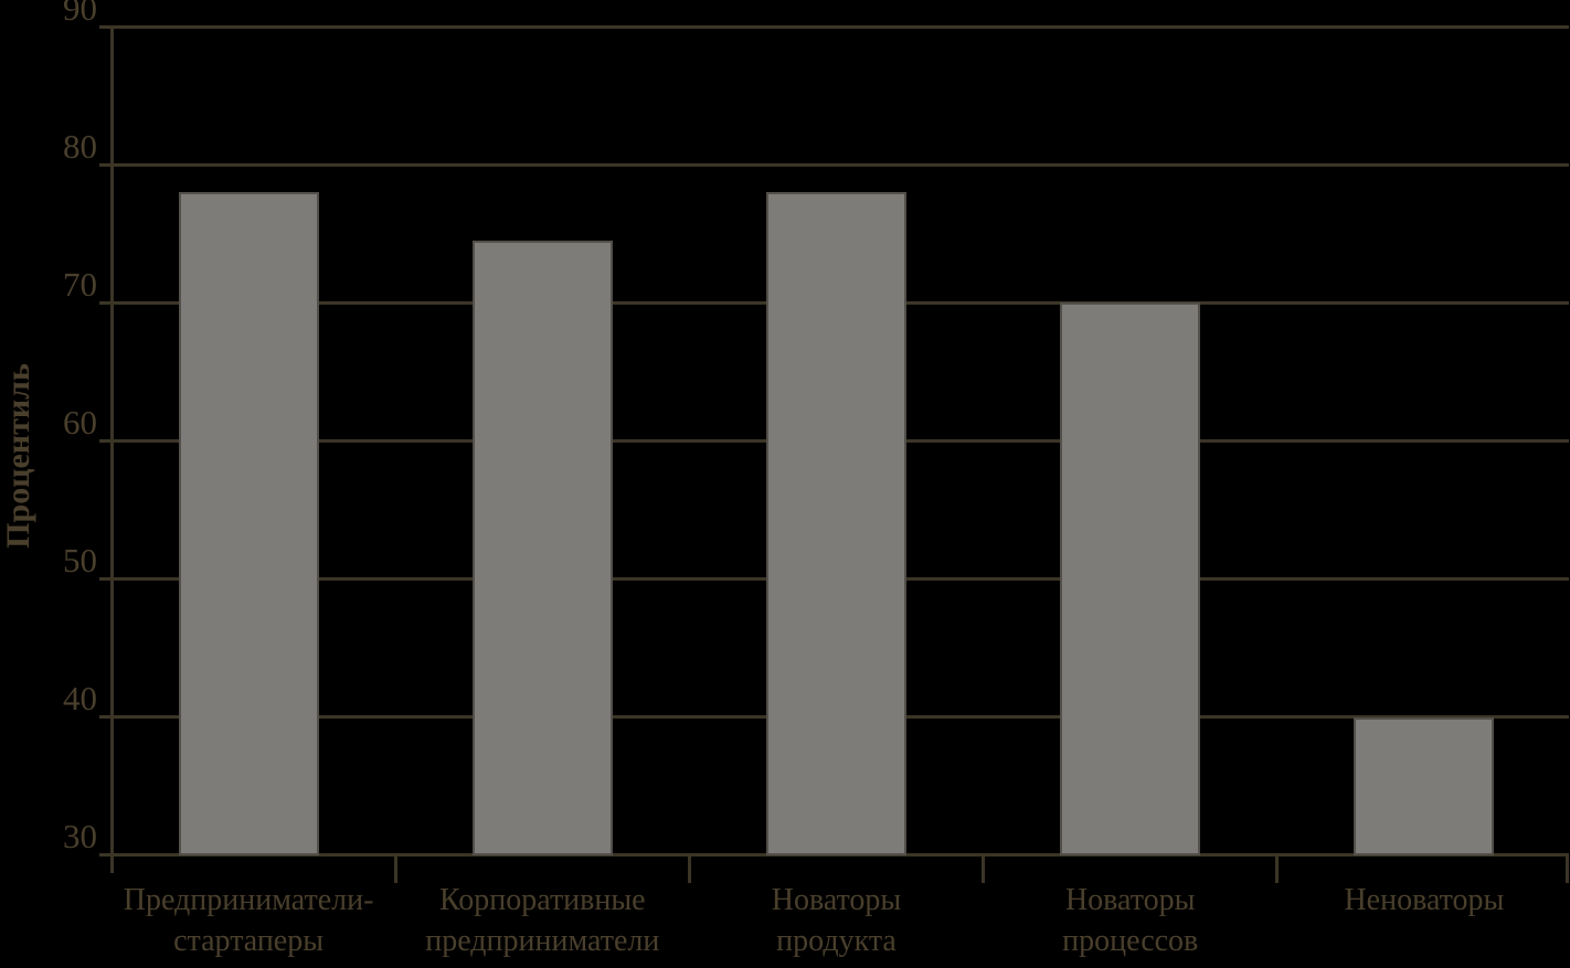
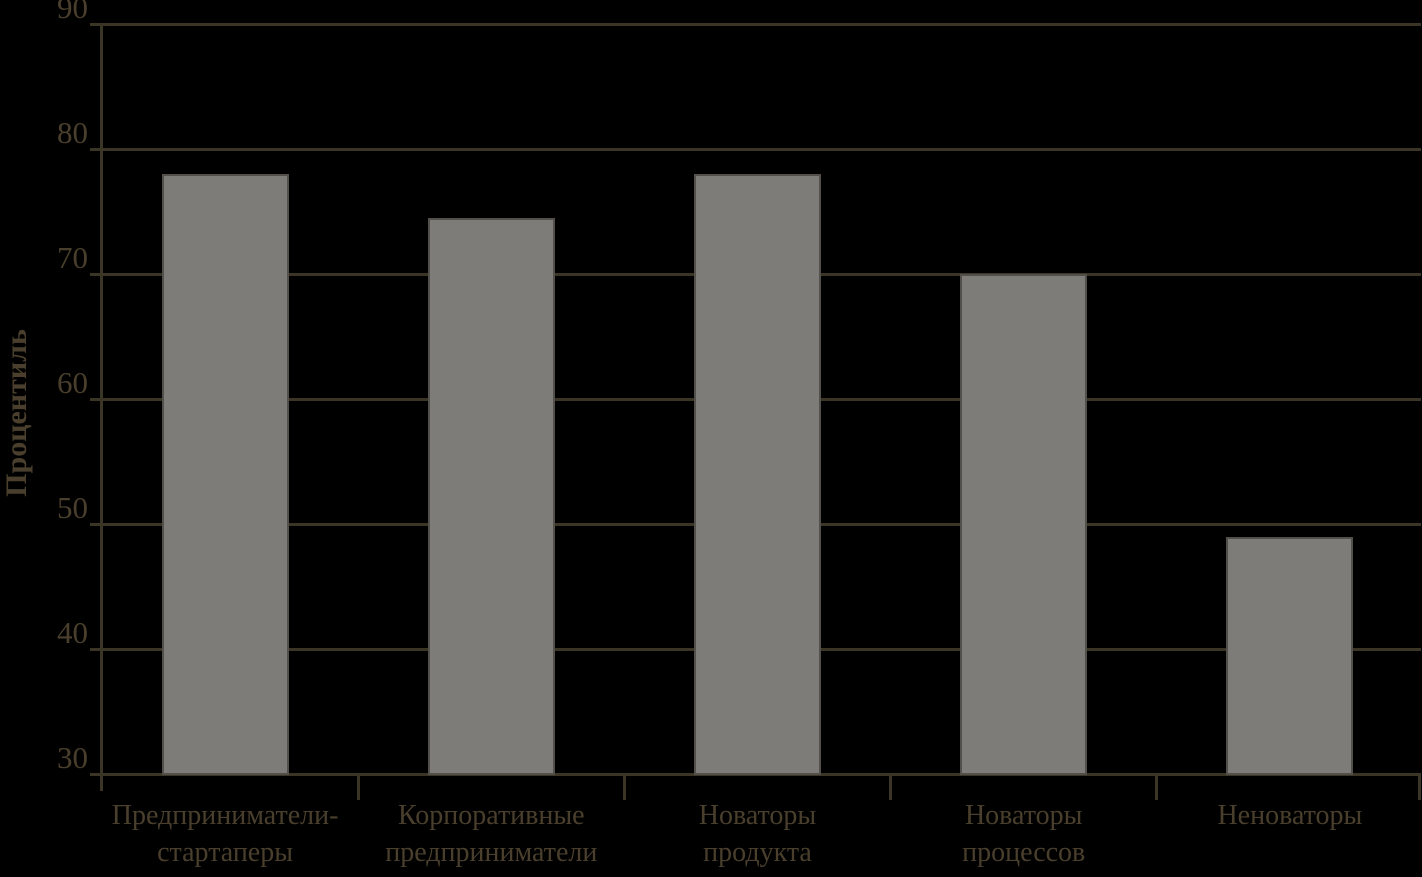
Неноваторы: 39.9 -> 49.0
